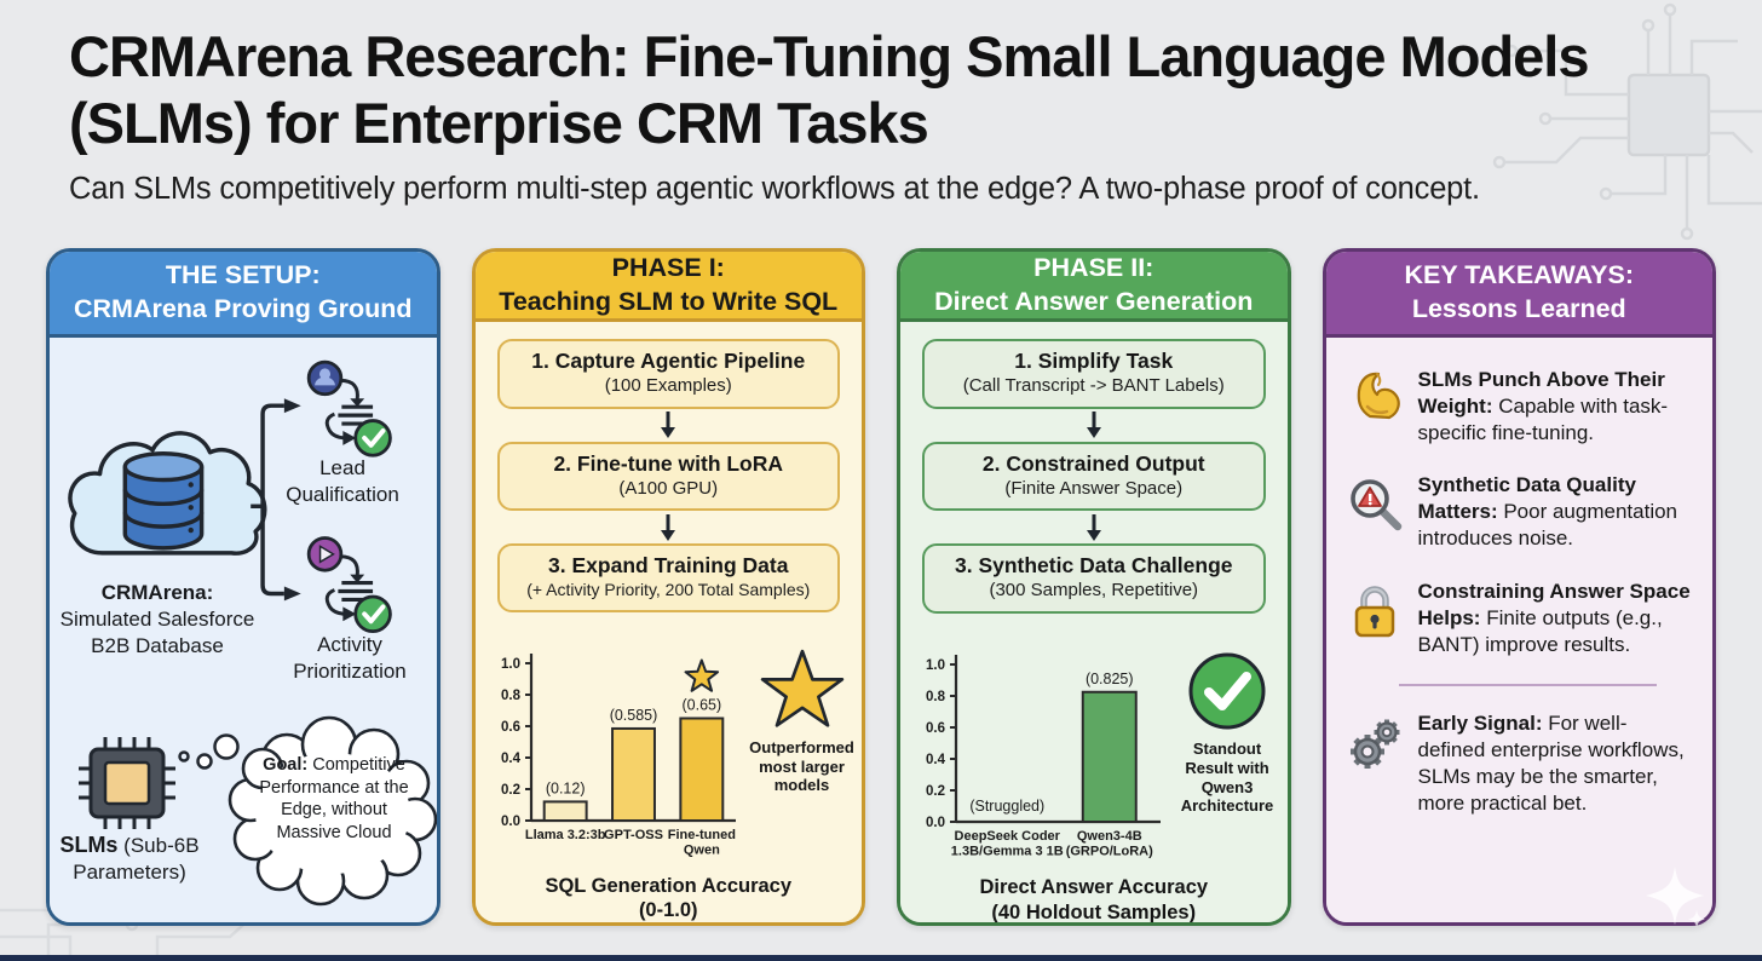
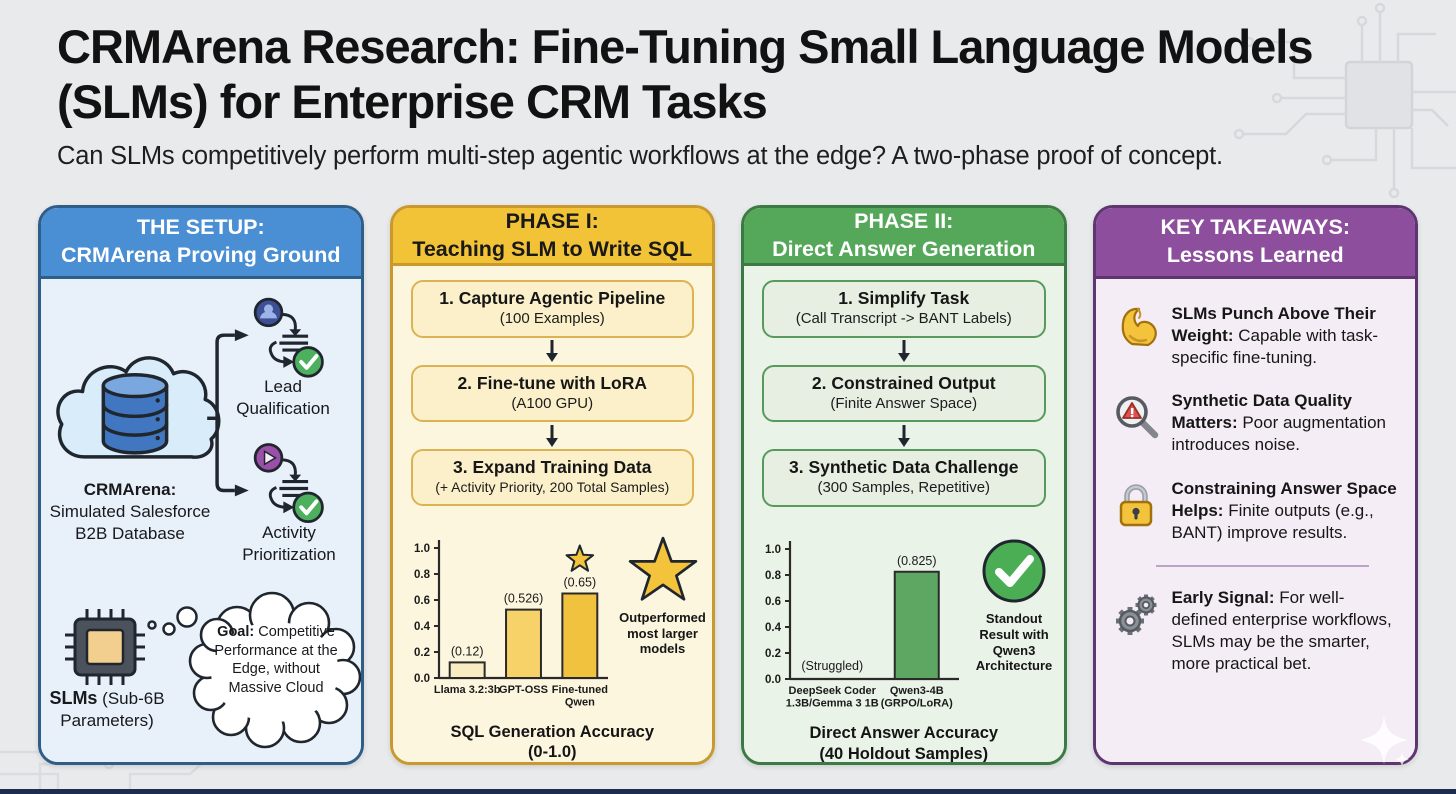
SQL Generation Accuracy (0-1.0)/GPT-OSS: 0.585 -> 0.526
